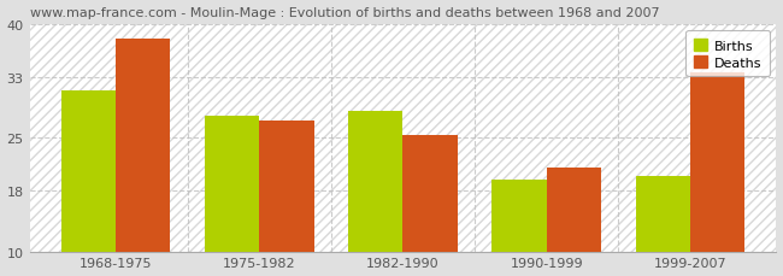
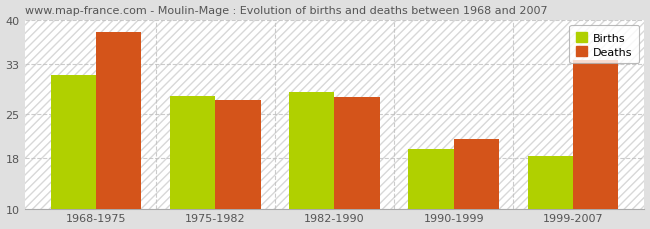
Deaths/1982-1990: 25.4 -> 27.7
Births/1999-2007: 20.0 -> 18.3
